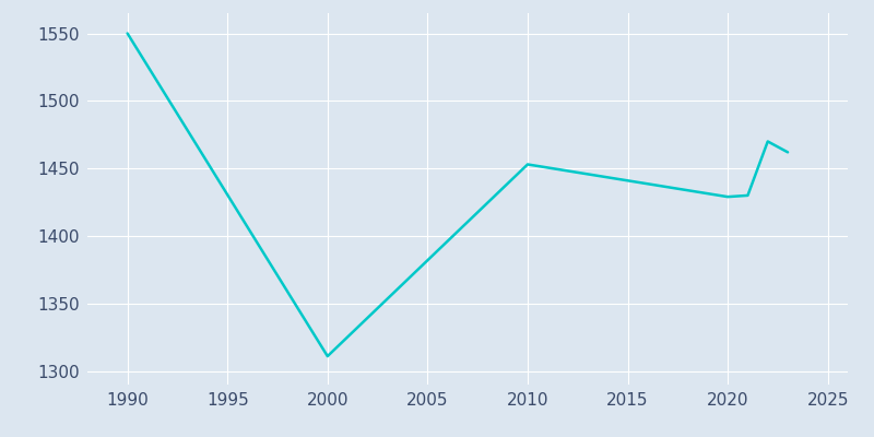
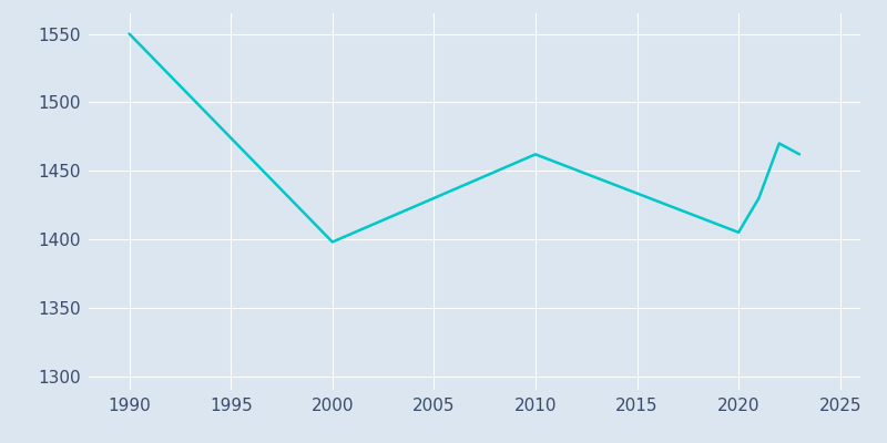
2000: 1311 -> 1398
2010: 1453 -> 1462
2020: 1429 -> 1405
